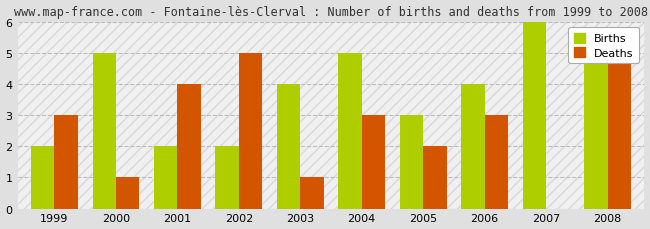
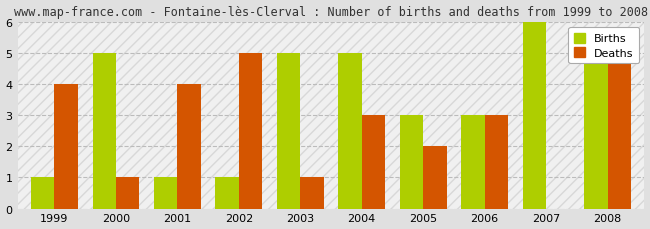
Births/1999: 2 -> 1
Deaths/1999: 3 -> 4
Births/2001: 2 -> 1
Births/2002: 2 -> 1
Births/2003: 4 -> 5
Births/2006: 4 -> 3
